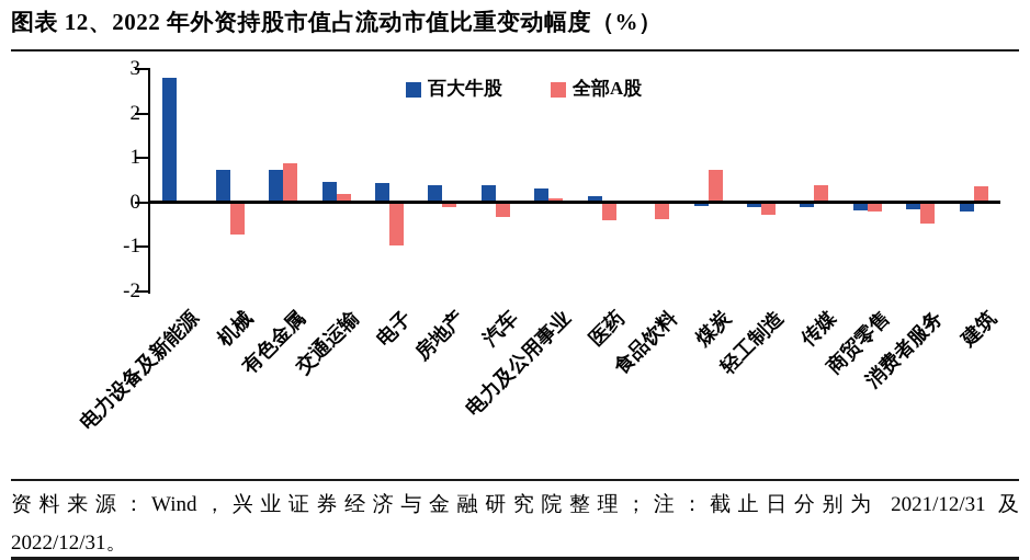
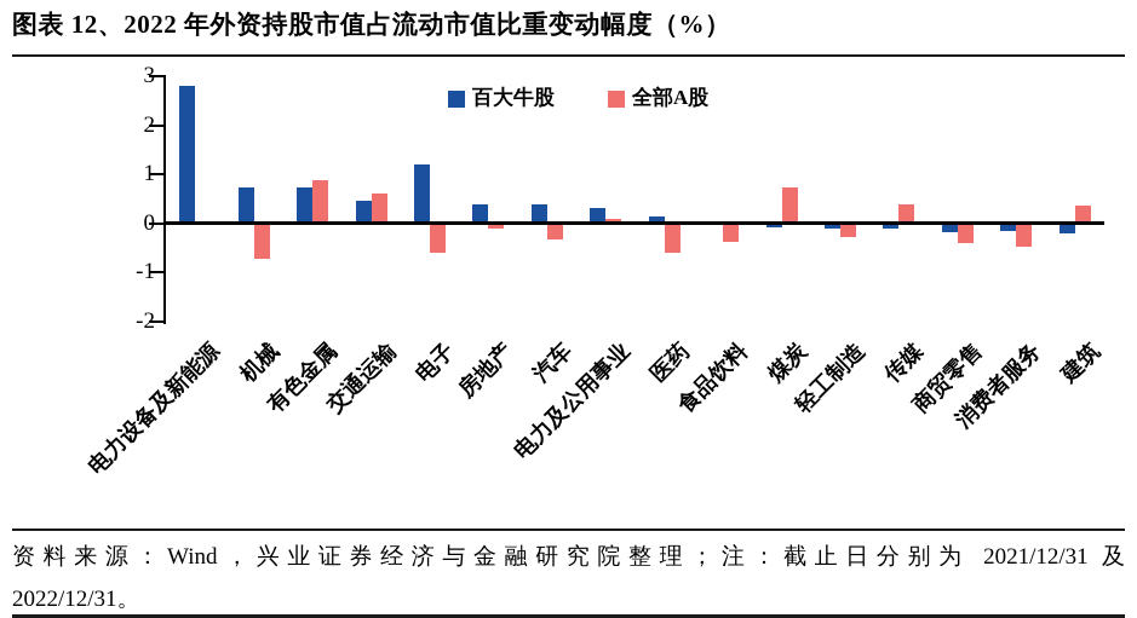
全部A股/交通运输: 0.2 -> 0.6
百大牛股/电子: 0.4 -> 1.2
全部A股/电子: -1.0 -> -0.6
全部A股/医药: -0.4 -> -0.6
全部A股/商贸零售: -0.2 -> -0.4
